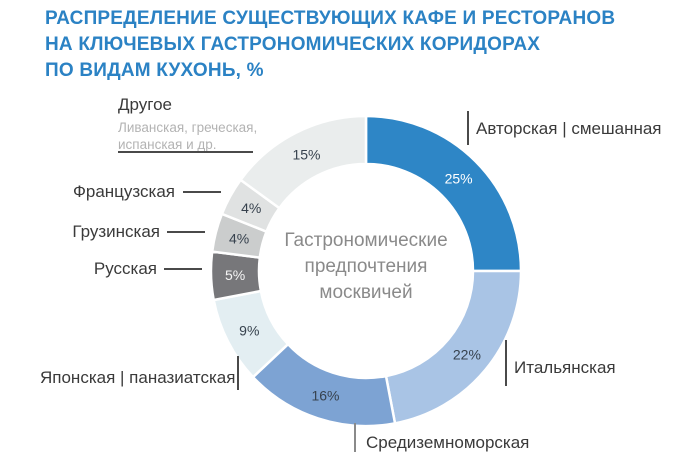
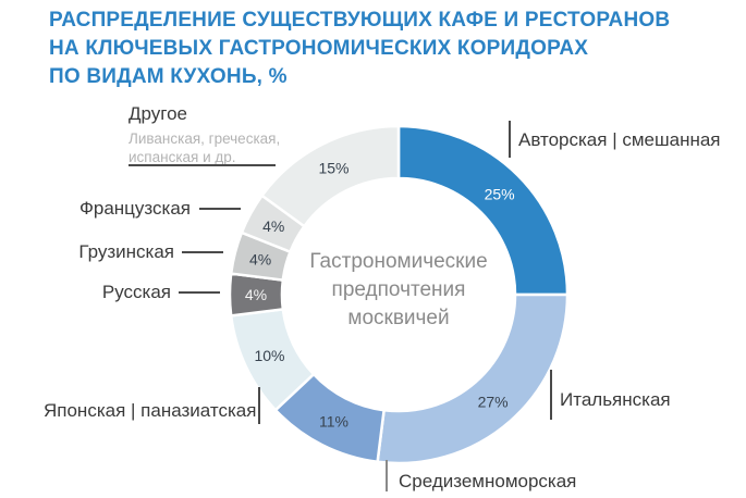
Итальянская: 22% -> 27%
Средиземноморская: 16% -> 11%
Японская | паназиатская: 9% -> 10%
Русская: 5% -> 4%
